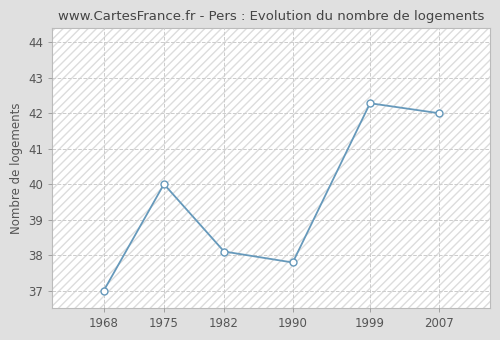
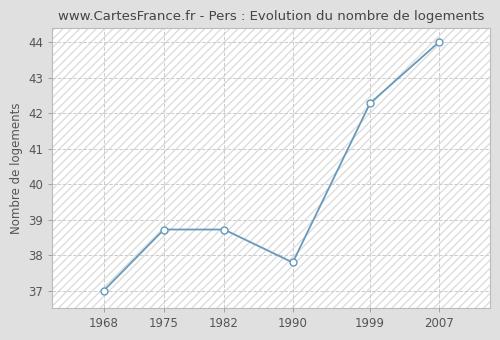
1975: 40.00 -> 38.72
1982: 38.10 -> 38.72
2007: 42.00 -> 44.00
